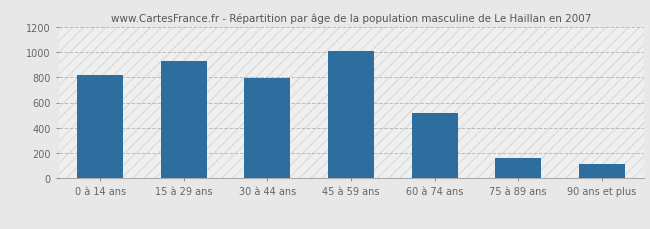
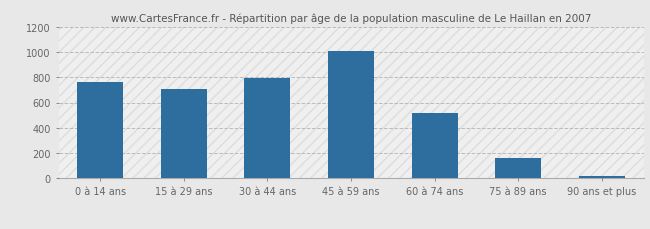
0 à 14 ans: 820 -> 760
15 à 29 ans: 930 -> 710
90 ans et plus: 110 -> 20
